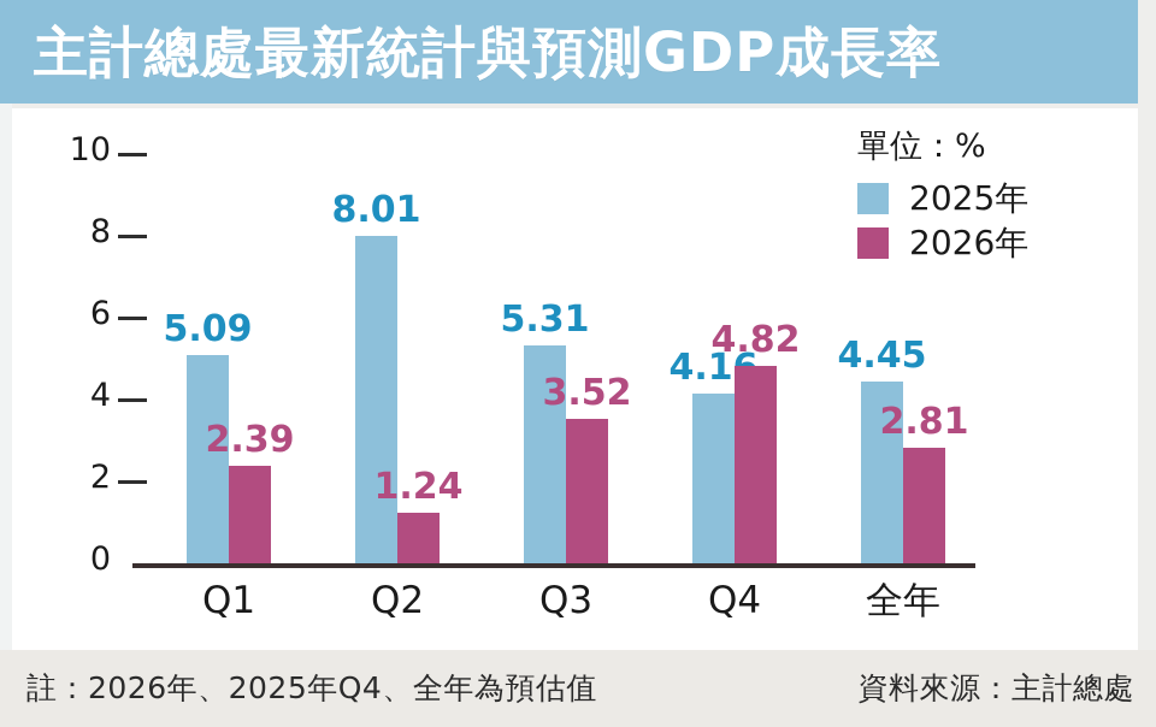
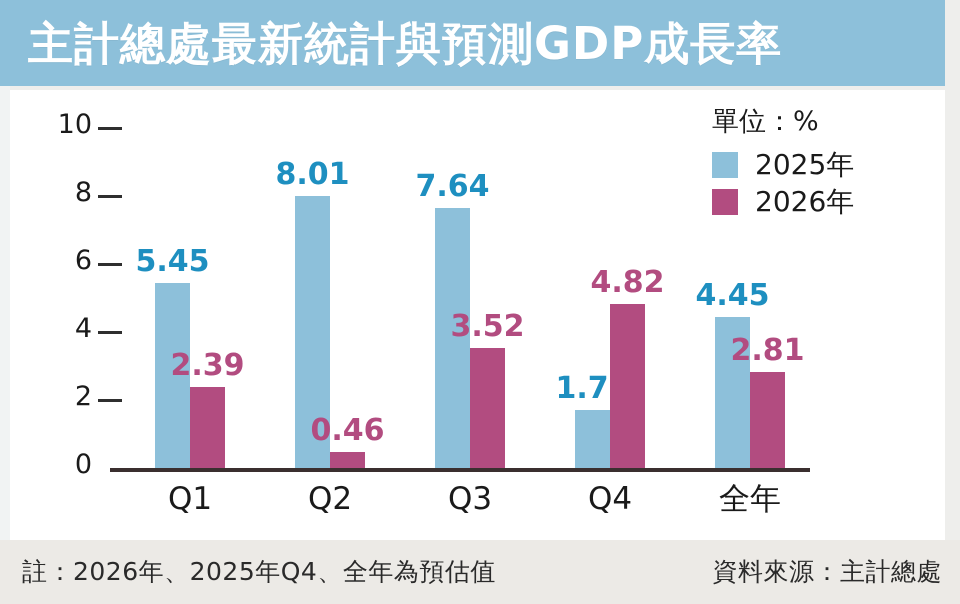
2025年/Q1: 5.09 -> 5.45
2026年/Q2: 1.24 -> 0.46
2025年/Q3: 5.31 -> 7.64
2025年/Q4: 4.16 -> 1.72
